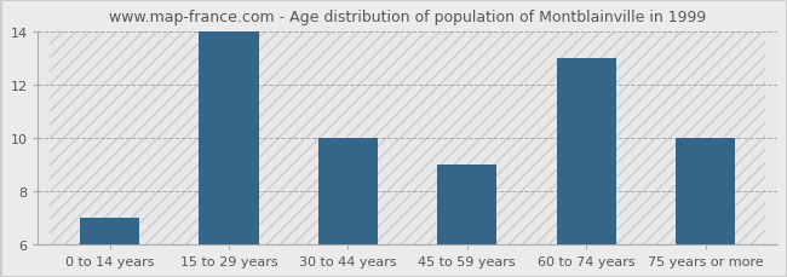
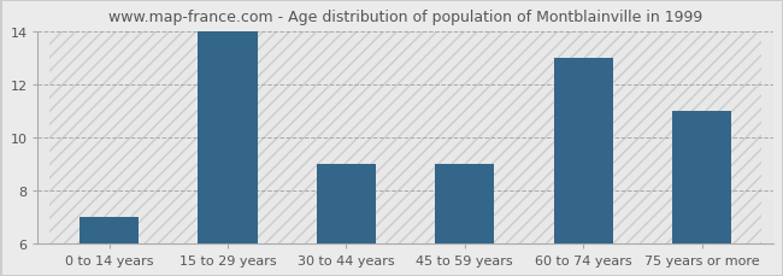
30 to 44 years: 10 -> 9
75 years or more: 10 -> 11
